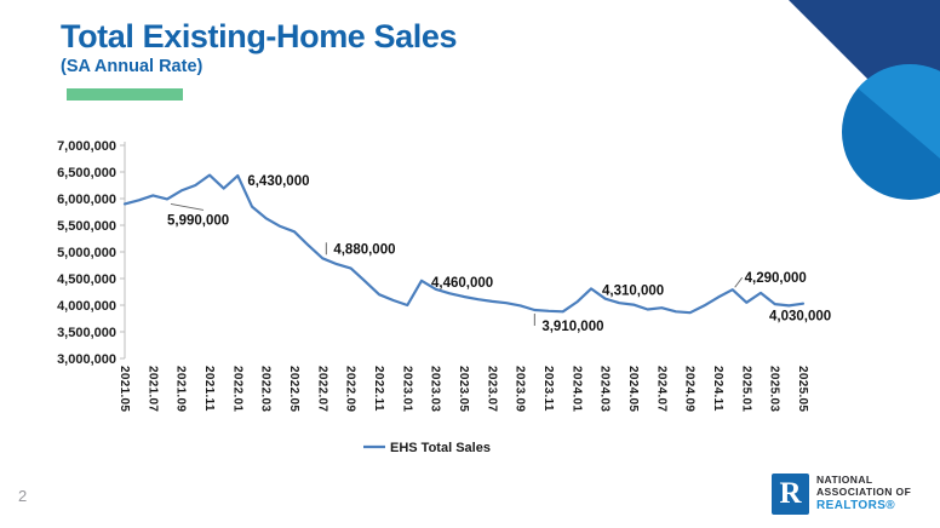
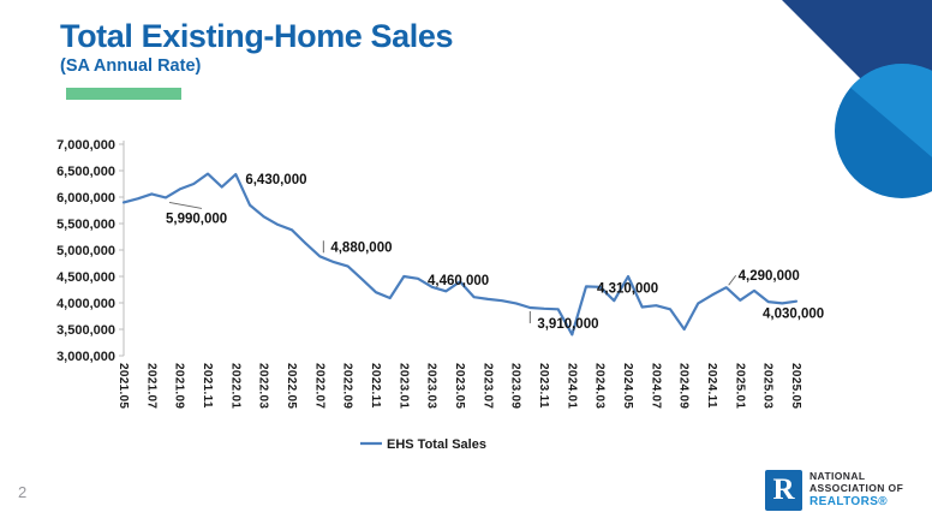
2023.01: 4000000 -> 4500000
2023.05: 4200000 -> 4400000
2024.01: 4100000 -> 3400000
2024.03: 4100000 -> 4300000
2024.05: 4000000 -> 4500000
2024.09: 3900000 -> 3500000
